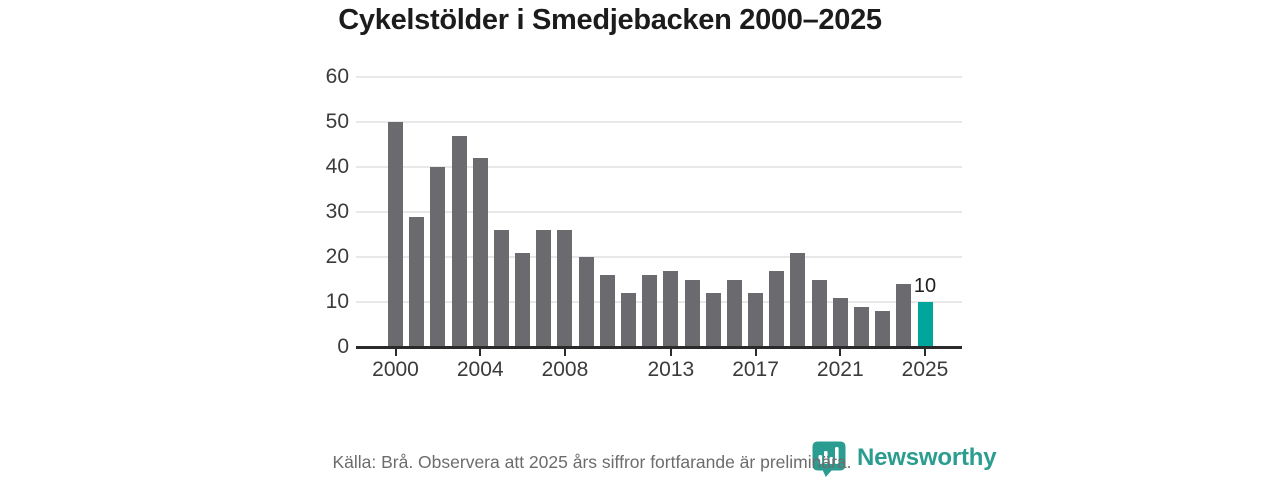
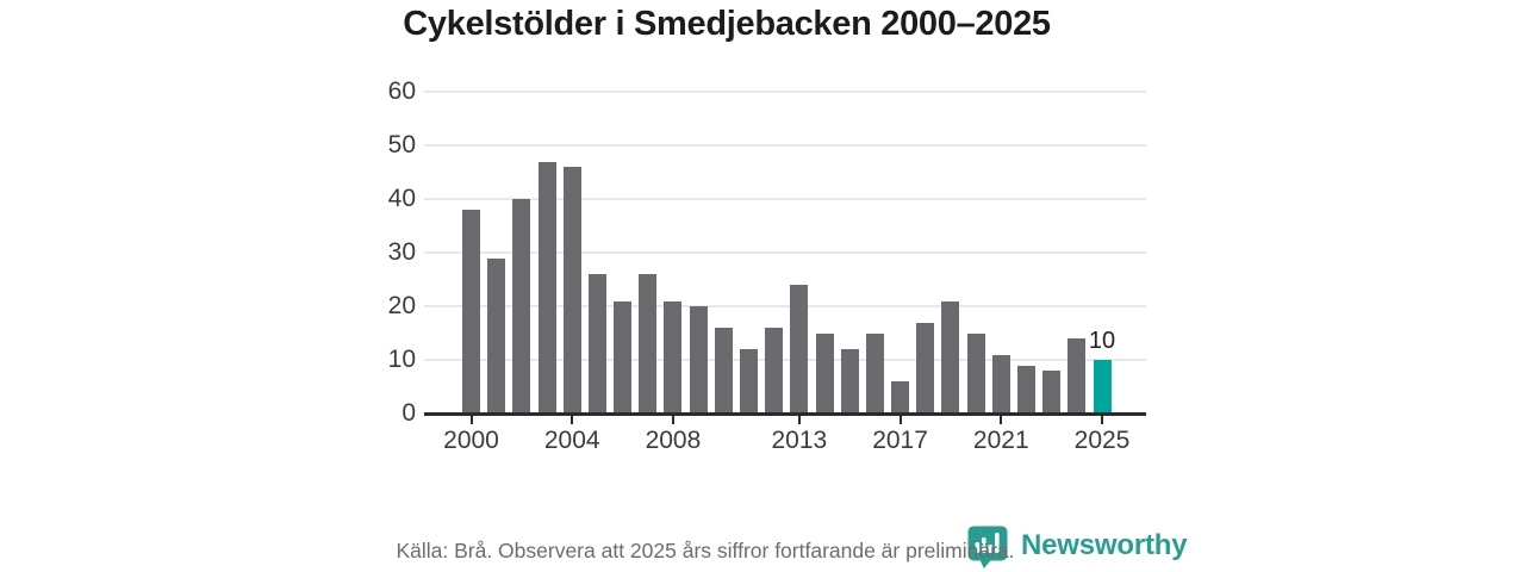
2000: 50 -> 38
2004: 42 -> 46
2008: 26 -> 21
2013: 17 -> 24
2017: 12 -> 6
